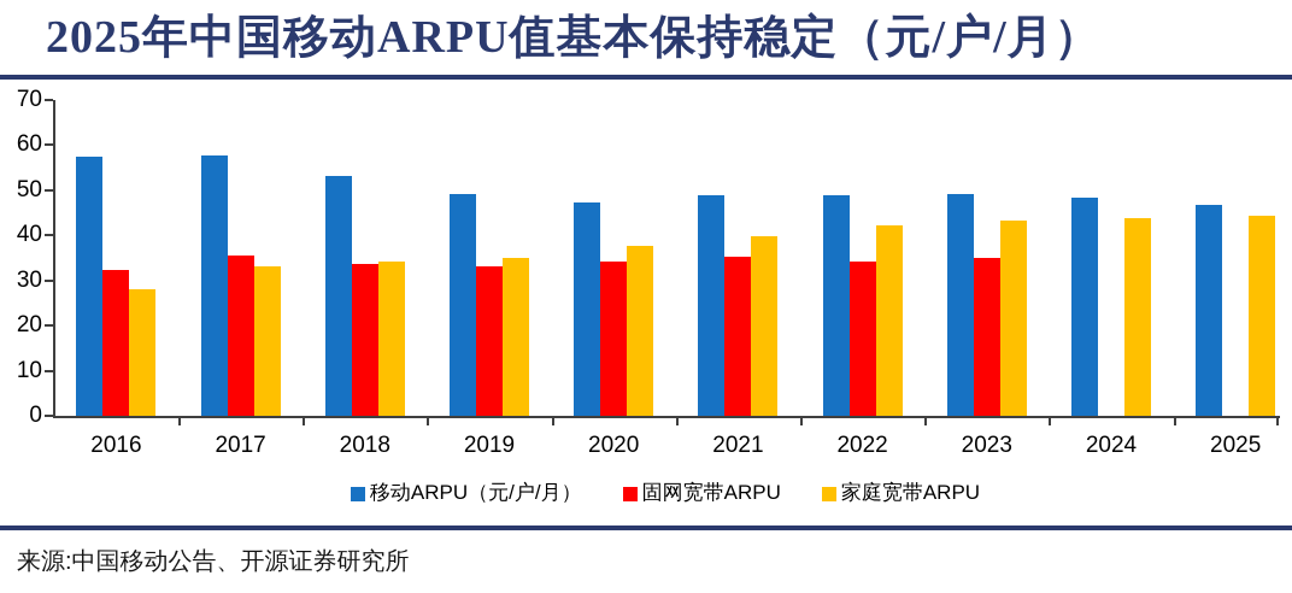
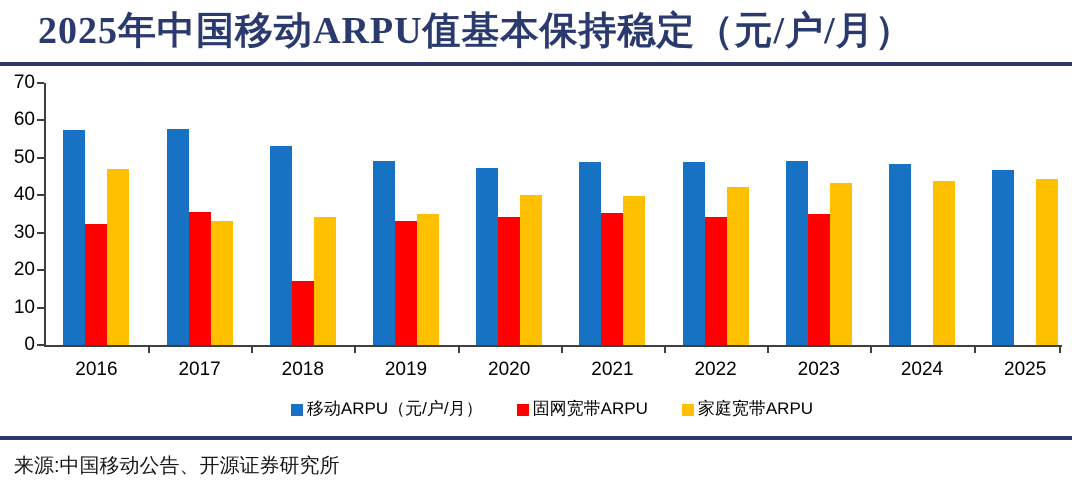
家庭宽带ARPU/2016: 28 -> 47
固网宽带ARPU/2018: 34 -> 17
家庭宽带ARPU/2020: 38 -> 40
